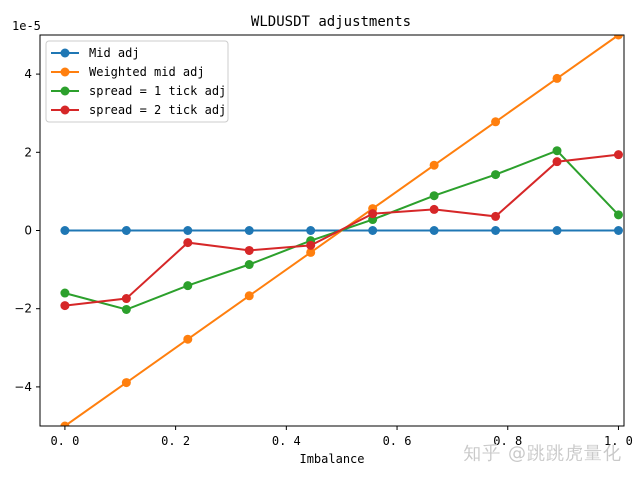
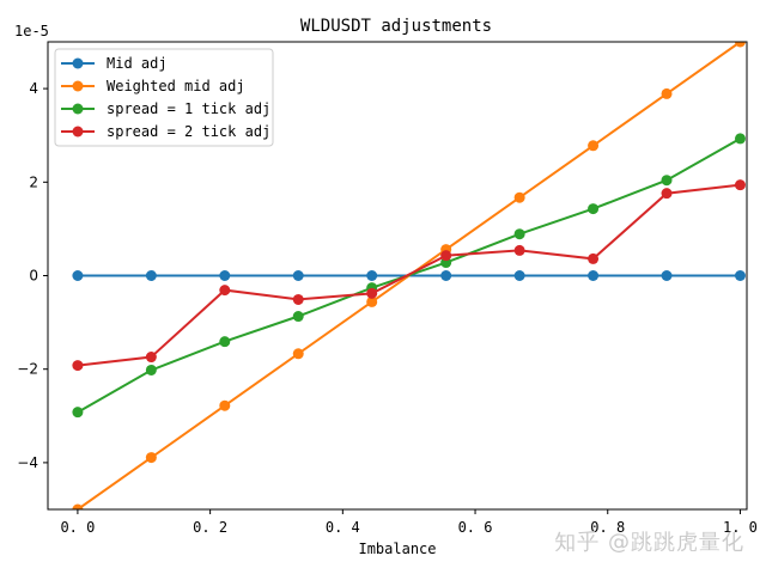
spread = 1 tick adj/0.0: -1.6 -> -2.9
spread = 1 tick adj/1.0: 0.4 -> 2.9
